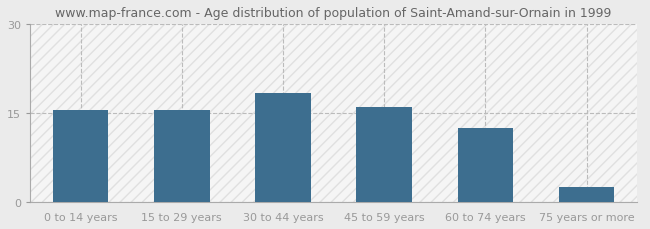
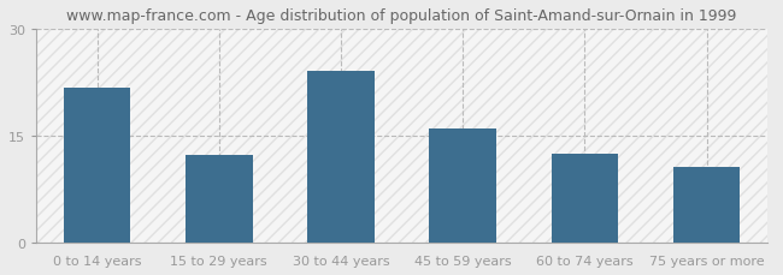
0 to 14 years: 15.5 -> 21.8
15 to 29 years: 15.5 -> 12.4
30 to 44 years: 18.5 -> 24.2
75 years or more: 2.5 -> 10.6
